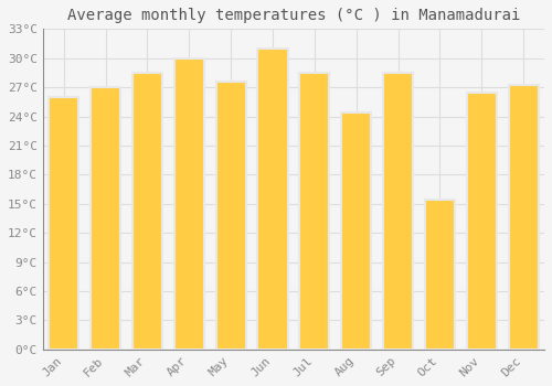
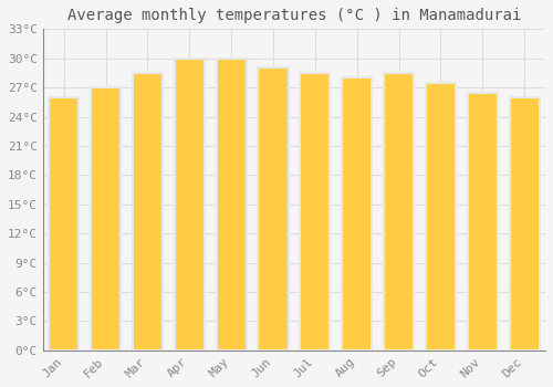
May: 27.6°C -> 30.0°C
Jun: 31.0°C -> 29.0°C
Aug: 24.4°C -> 28.0°C
Oct: 15.4°C -> 27.5°C
Dec: 27.2°C -> 26.0°C
